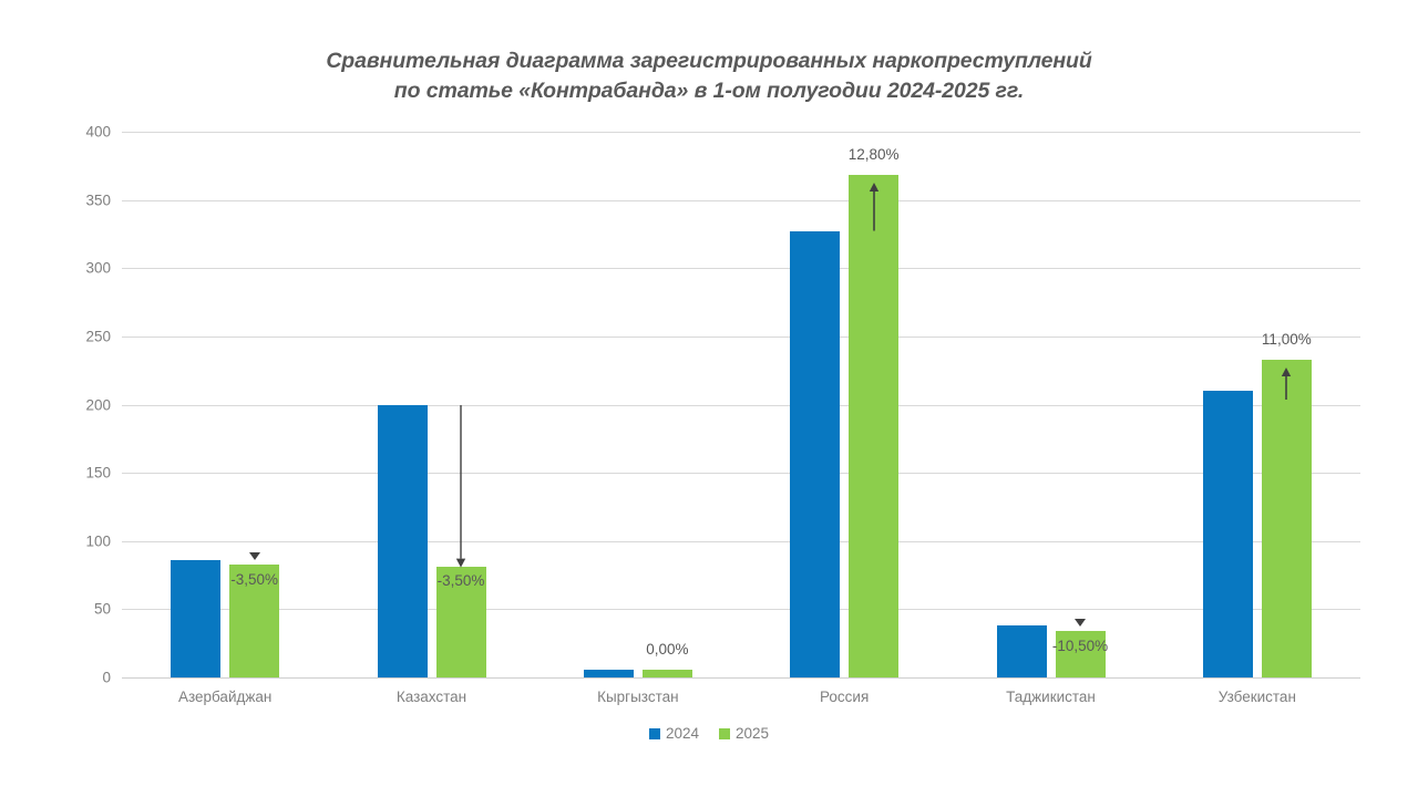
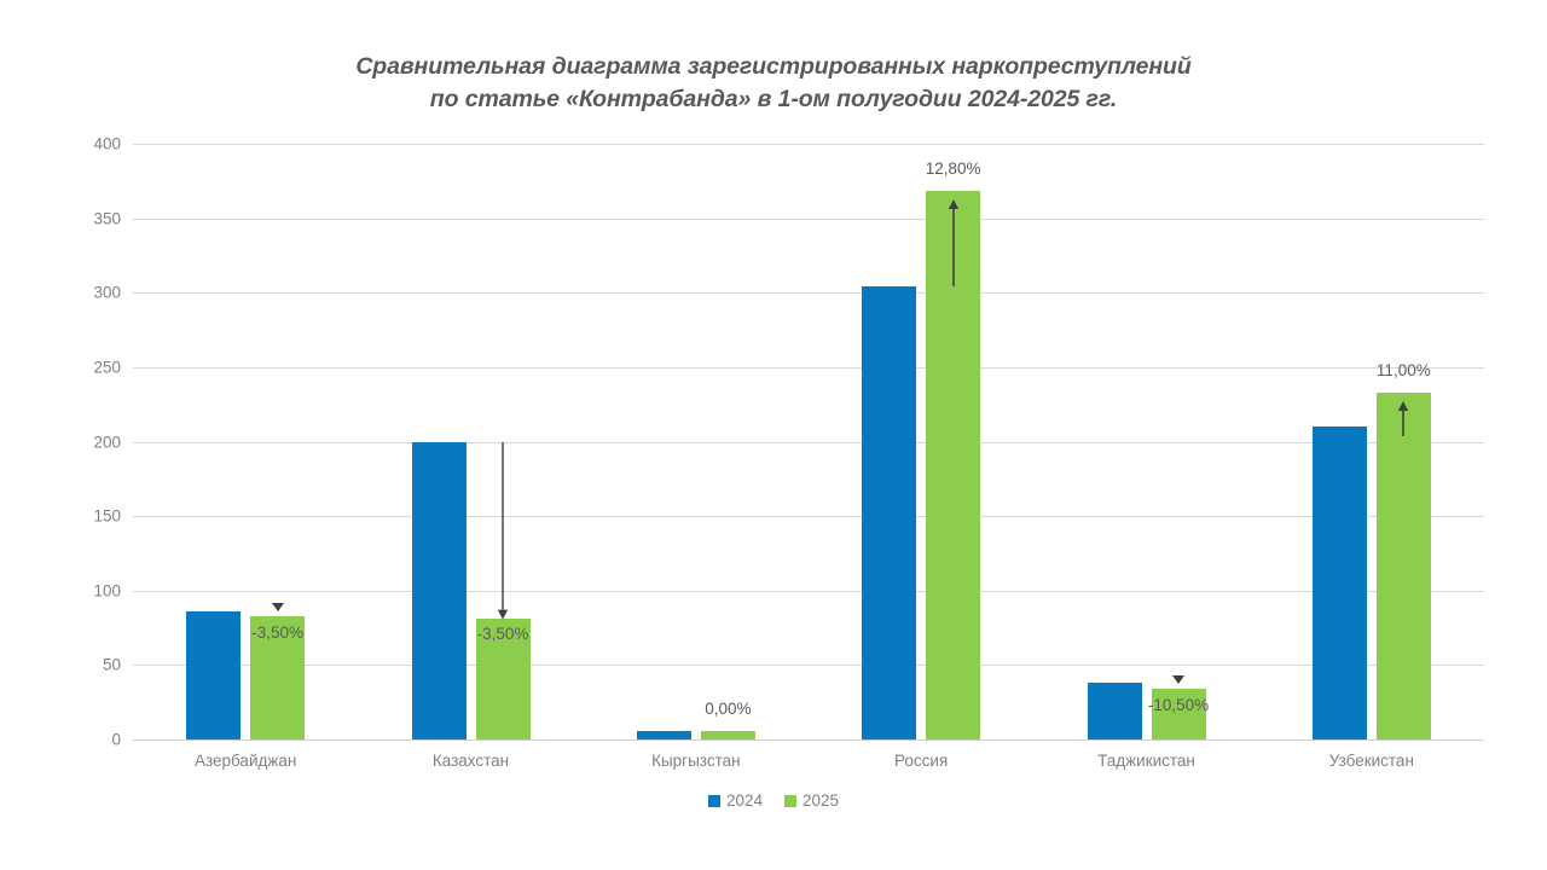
2024/Россия: 327 -> 304
